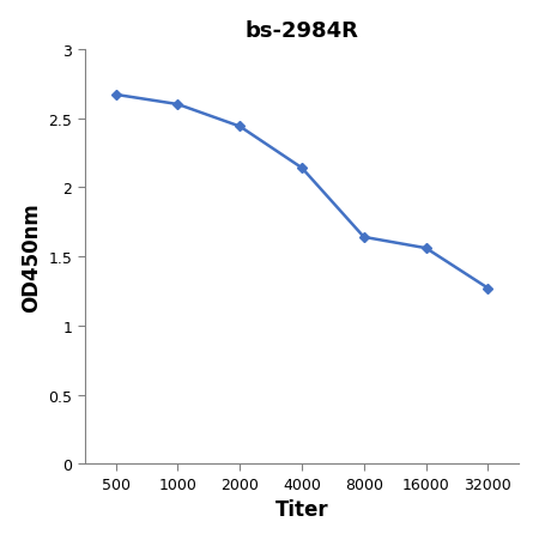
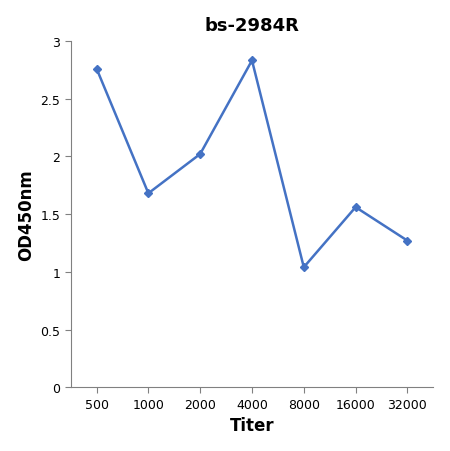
500: 2.67 -> 2.76
1000: 2.60 -> 1.68
2000: 2.44 -> 2.02
4000: 2.14 -> 2.83
8000: 1.64 -> 1.04
